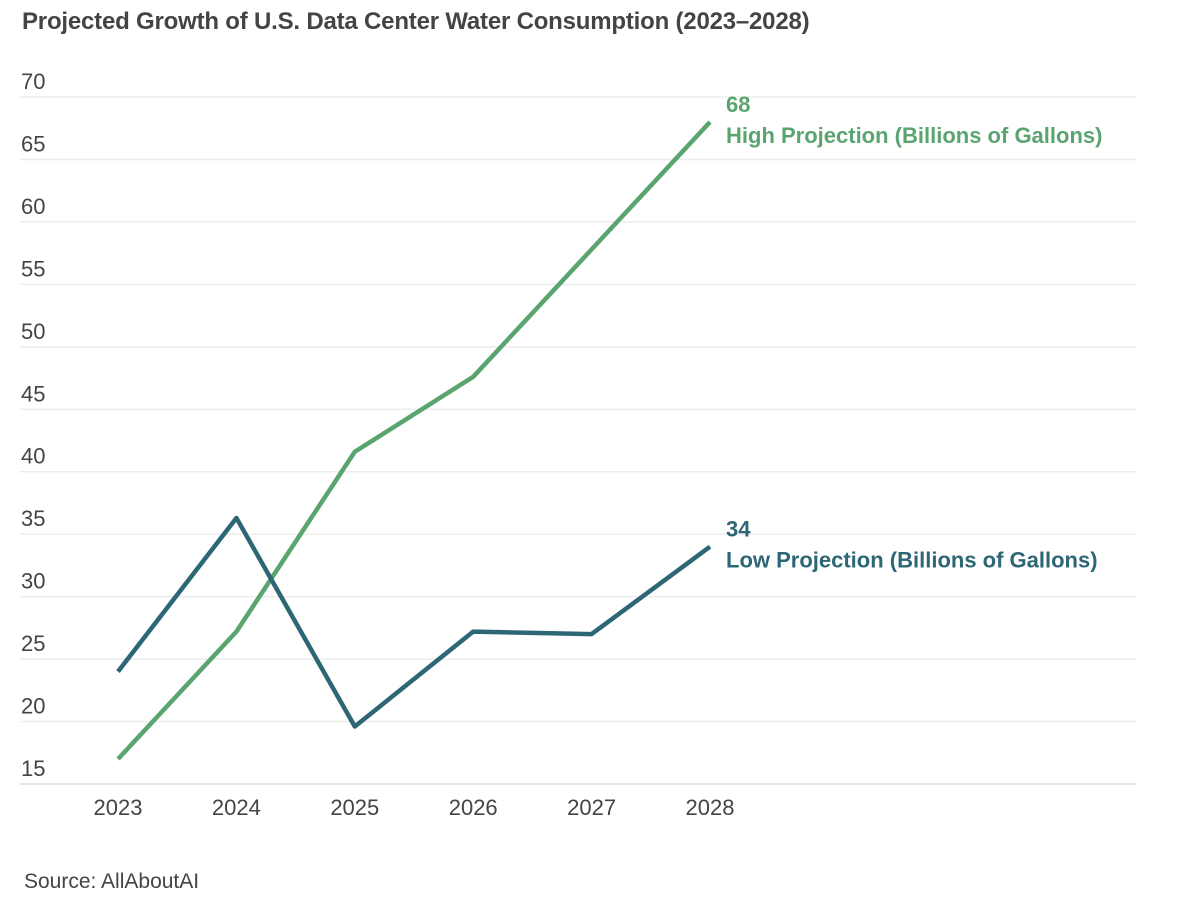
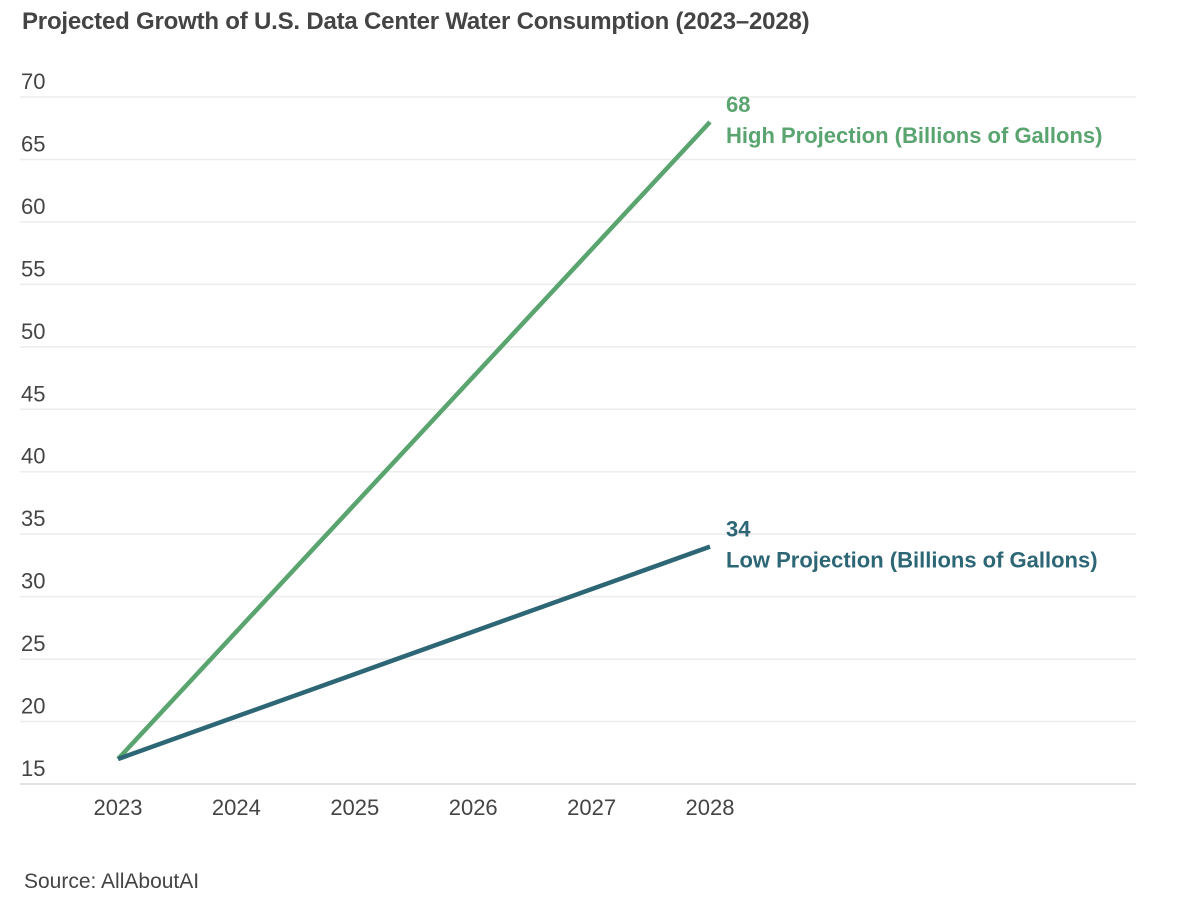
Low Projection (Billions of Gallons)/2023: 24.0 -> 17.0
Low Projection (Billions of Gallons)/2024: 36.3 -> 20.4
High Projection (Billions of Gallons)/2025: 41.6 -> 37.4
Low Projection (Billions of Gallons)/2025: 19.6 -> 23.8
Low Projection (Billions of Gallons)/2027: 27.0 -> 30.6
